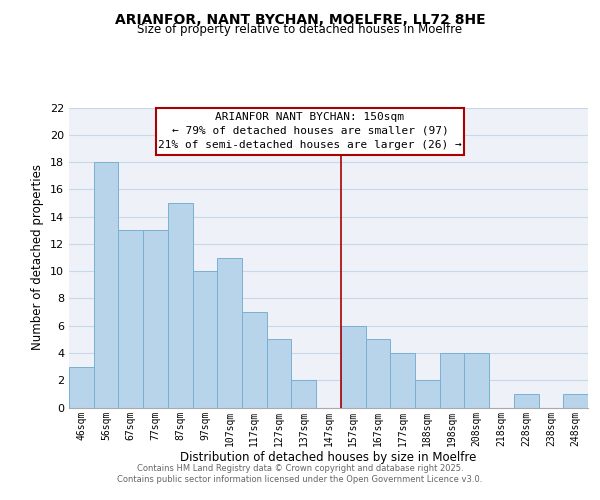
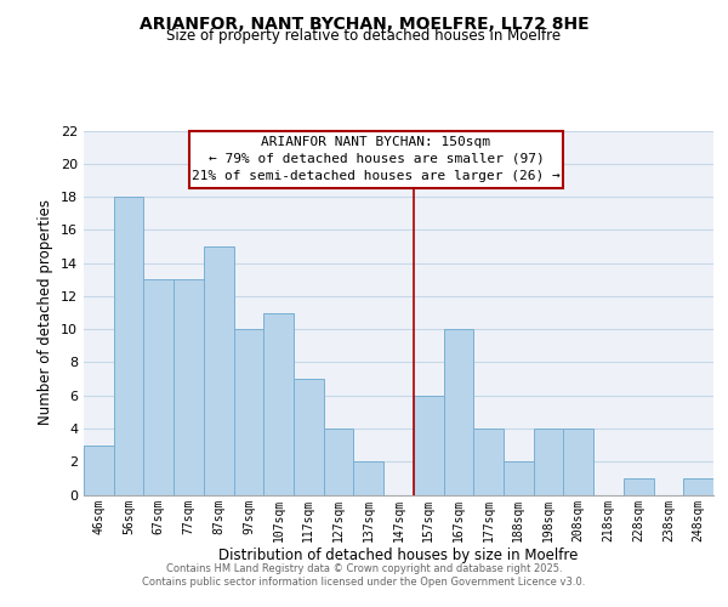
127sqm: 5 -> 4
167sqm: 5 -> 10
